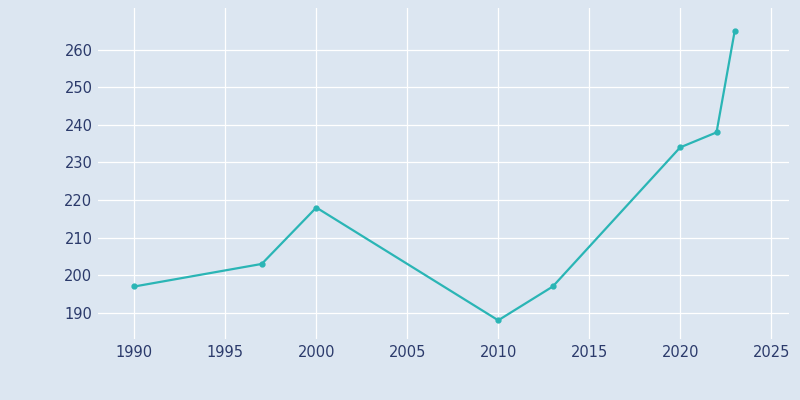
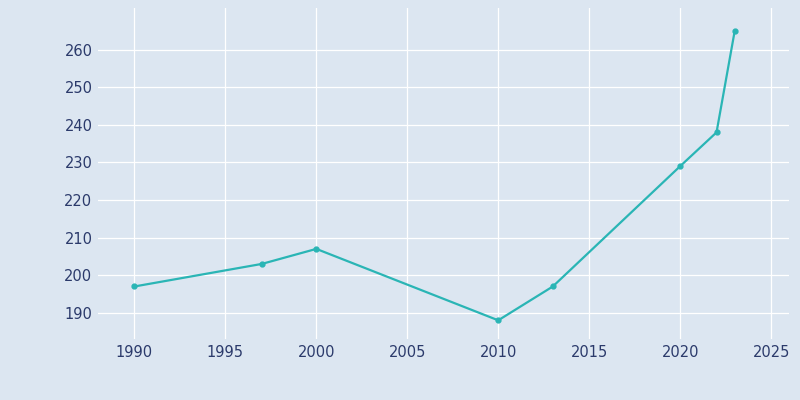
2000: 218 -> 207
2020: 234 -> 229
